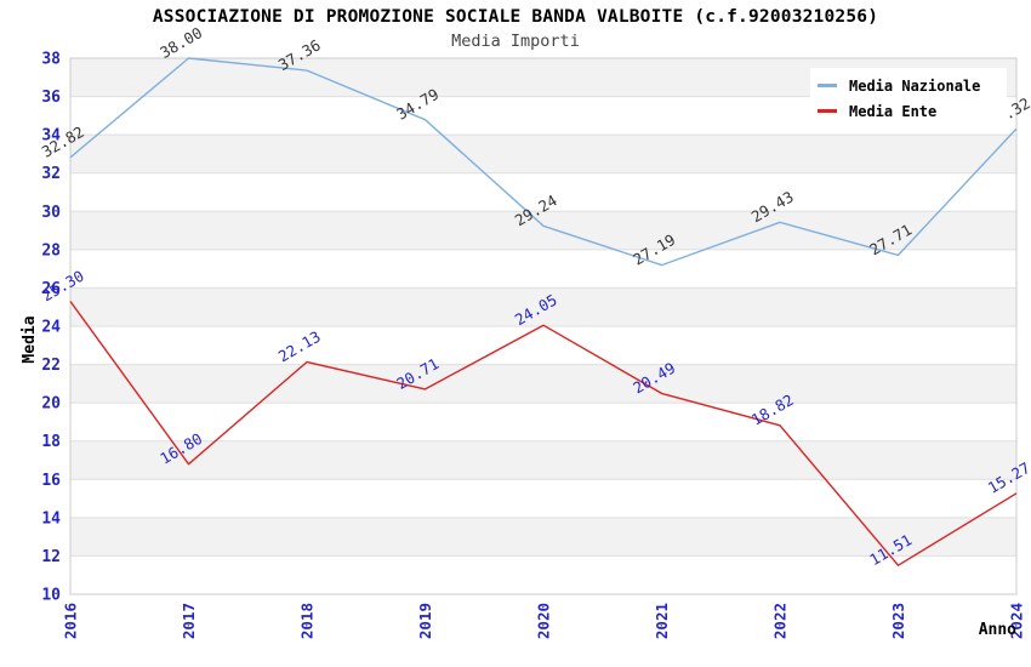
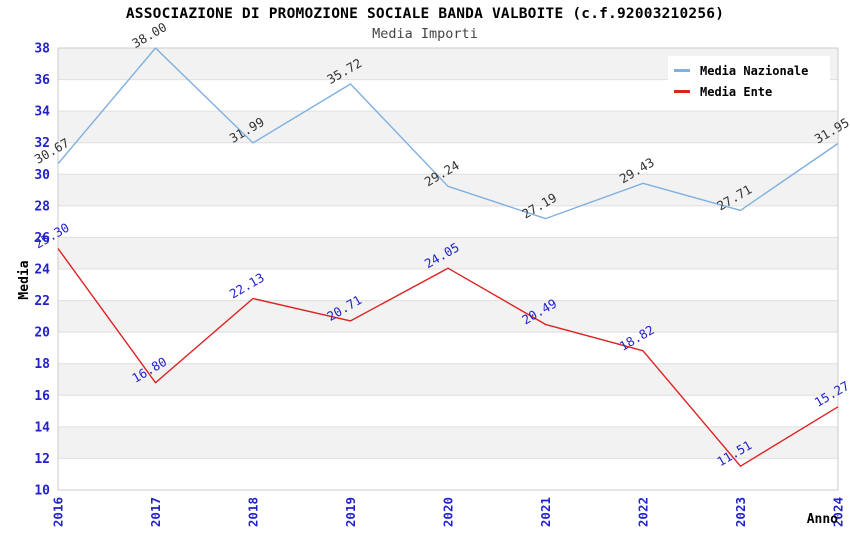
Media Nazionale/2016: 32.82 -> 30.67
Media Nazionale/2018: 37.36 -> 31.99
Media Nazionale/2019: 34.79 -> 35.72
Media Nazionale/2024: 34.32 -> 31.95
